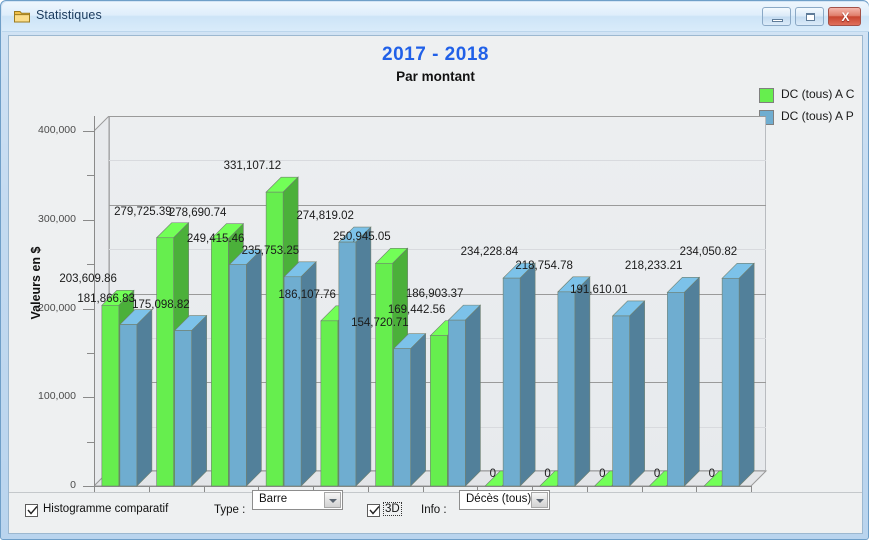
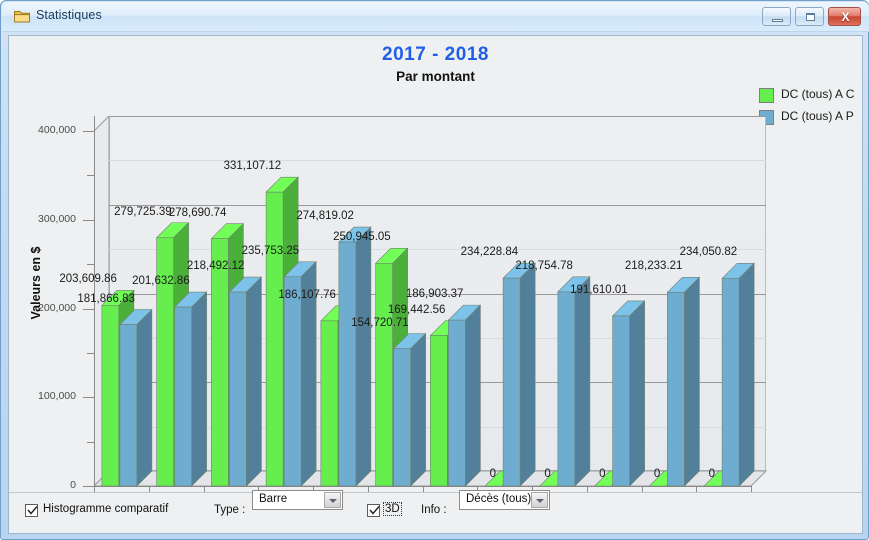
DC (tous) A P/nov: 175,098.82 -> 201,632.86
DC (tous) A P/déc: 249,415.46 -> 218,492.12
